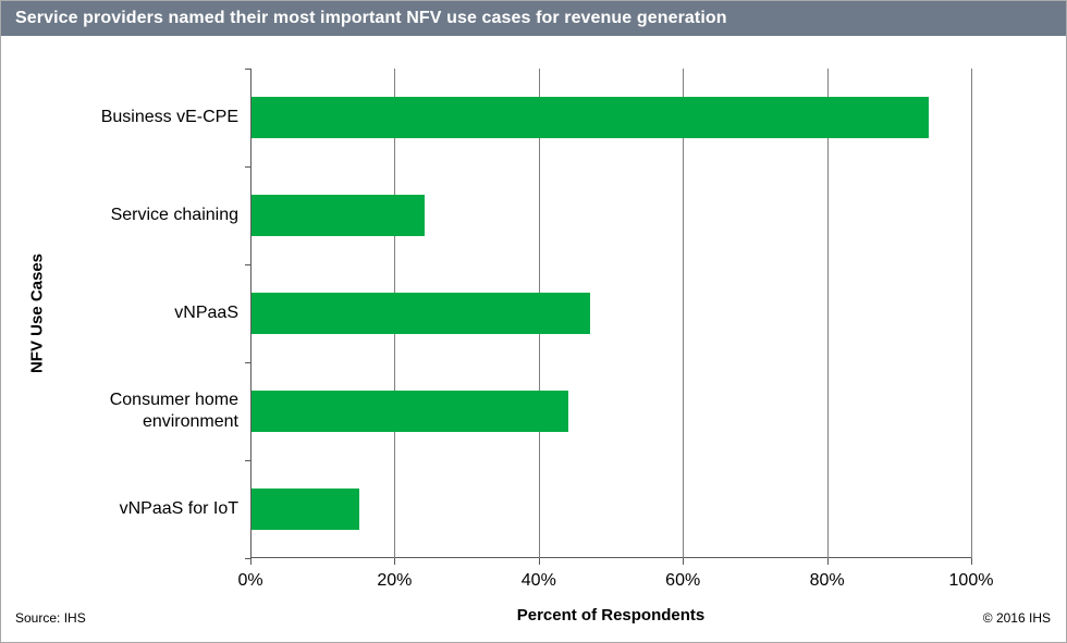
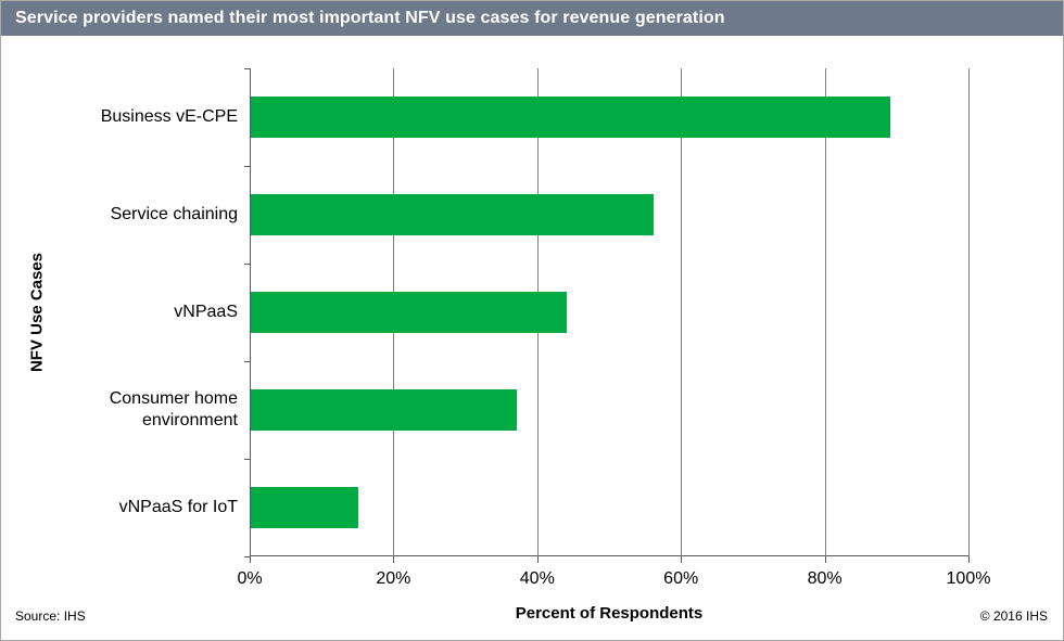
Business vE-CPE: 94% -> 89%
Service chaining: 24% -> 56%
vNPaaS: 47% -> 44%
Consumer home environment: 44% -> 37%
